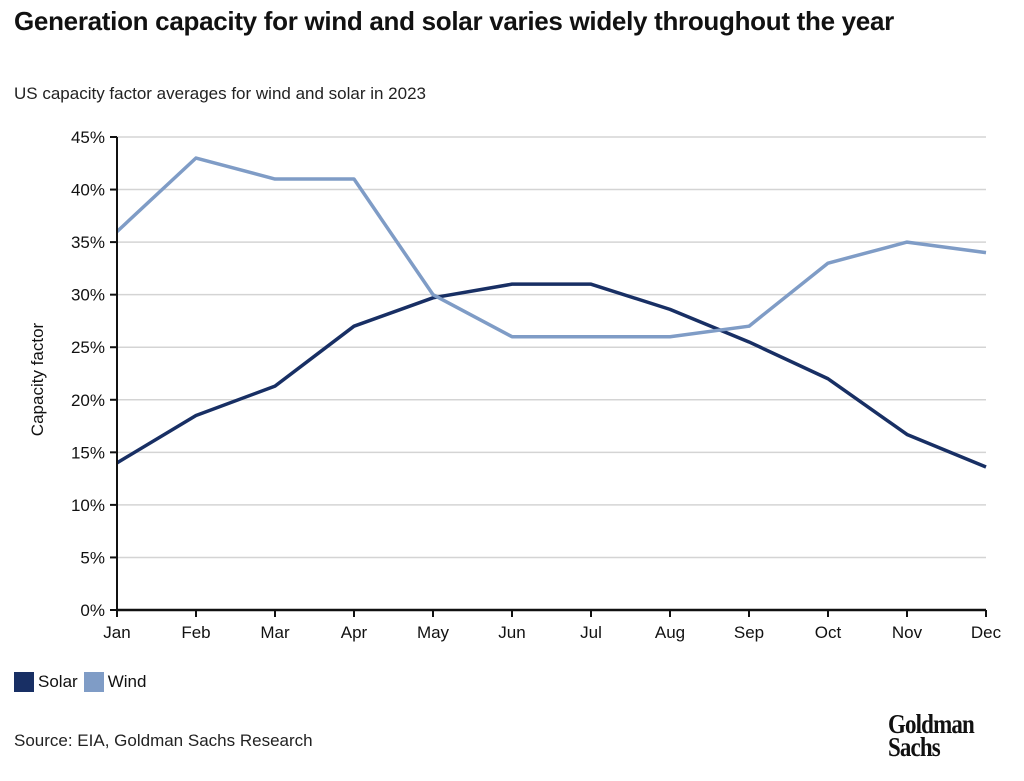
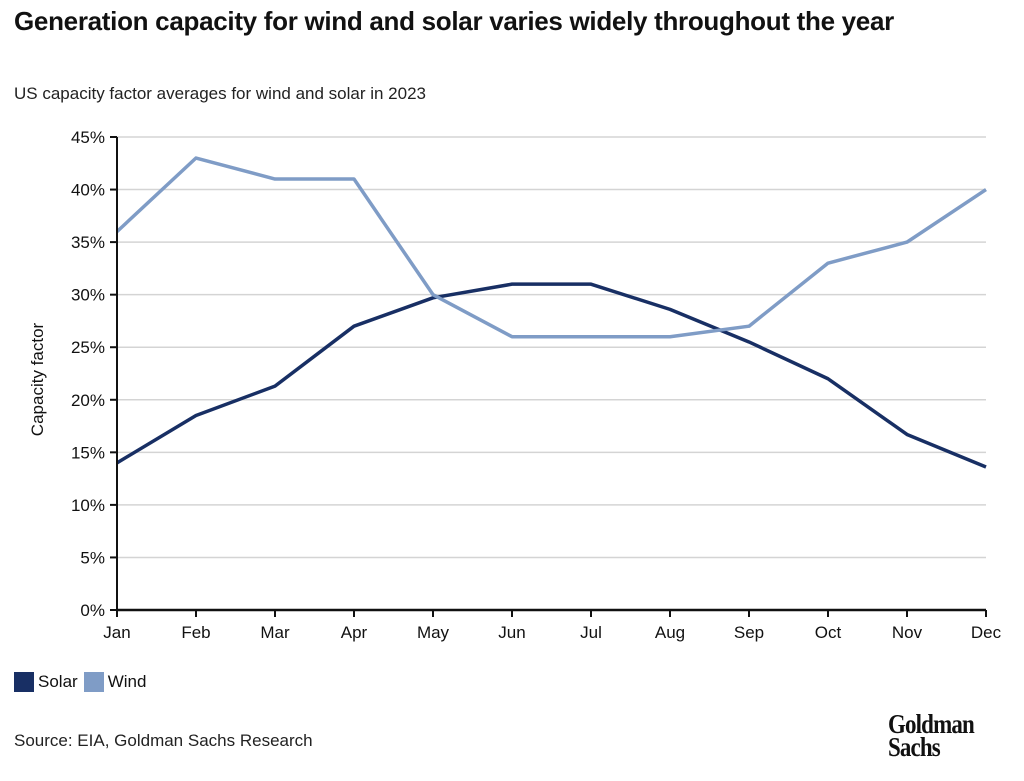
Wind/Dec: 34% -> 40%
